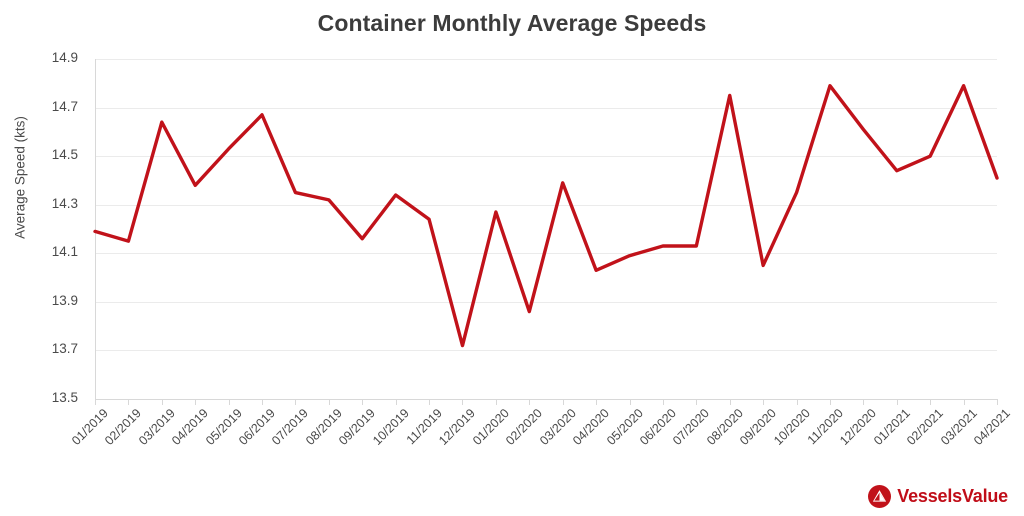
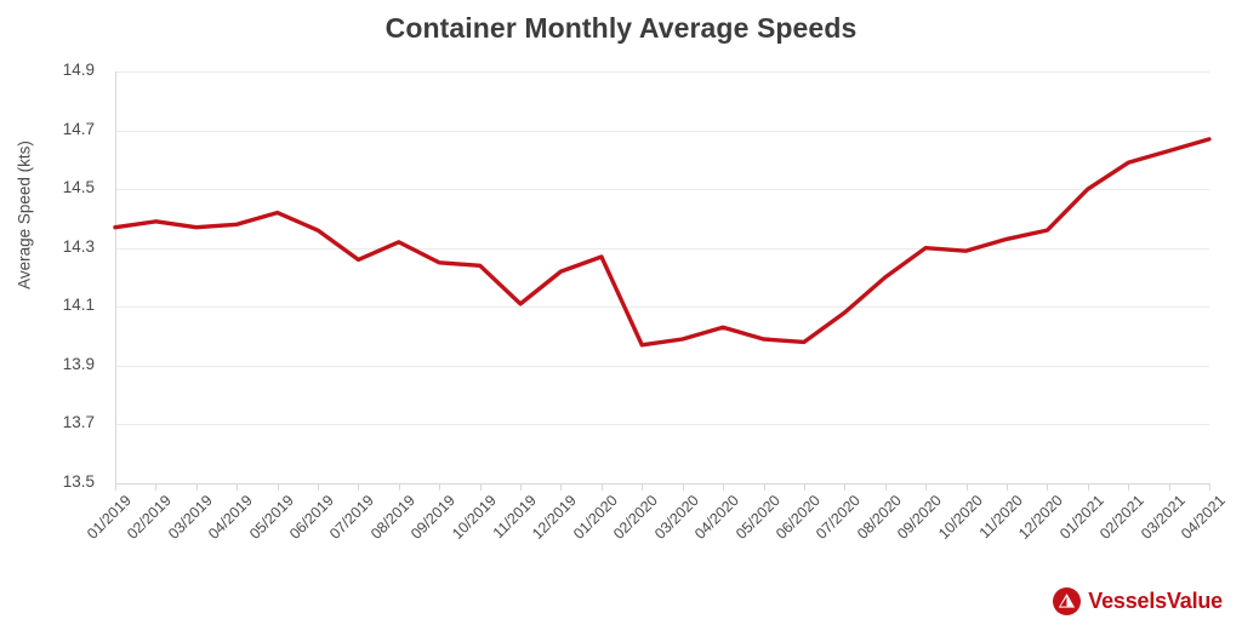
01/2019: 14.19 -> 14.37
02/2019: 14.15 -> 14.39
03/2019: 14.64 -> 14.37
05/2019: 14.53 -> 14.42
06/2019: 14.67 -> 14.36
07/2019: 14.35 -> 14.26
09/2019: 14.16 -> 14.25
10/2019: 14.34 -> 14.24
11/2019: 14.24 -> 14.11
12/2019: 13.72 -> 14.22
02/2020: 13.86 -> 13.97
03/2020: 14.39 -> 13.99
05/2020: 14.09 -> 13.99
06/2020: 14.13 -> 13.98
07/2020: 14.13 -> 14.08
08/2020: 14.75 -> 14.20
09/2020: 14.05 -> 14.30
10/2020: 14.35 -> 14.29
11/2020: 14.79 -> 14.33
12/2020: 14.61 -> 14.36
01/2021: 14.44 -> 14.50
02/2021: 14.50 -> 14.59
03/2021: 14.79 -> 14.63
04/2021: 14.41 -> 14.67
